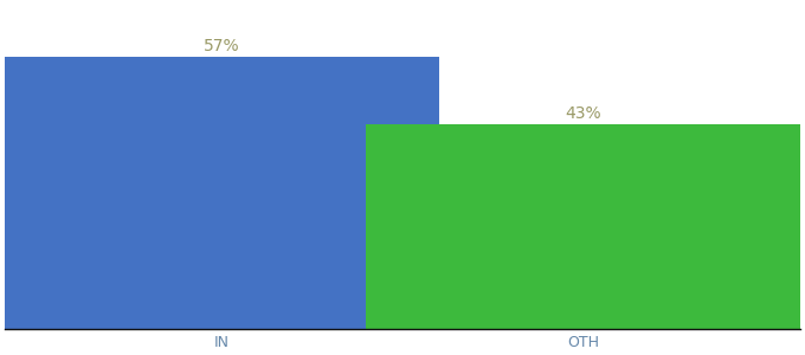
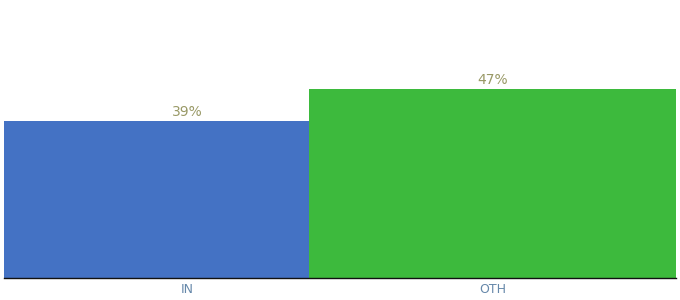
IN: 57% -> 39%
OTH: 43% -> 47%
